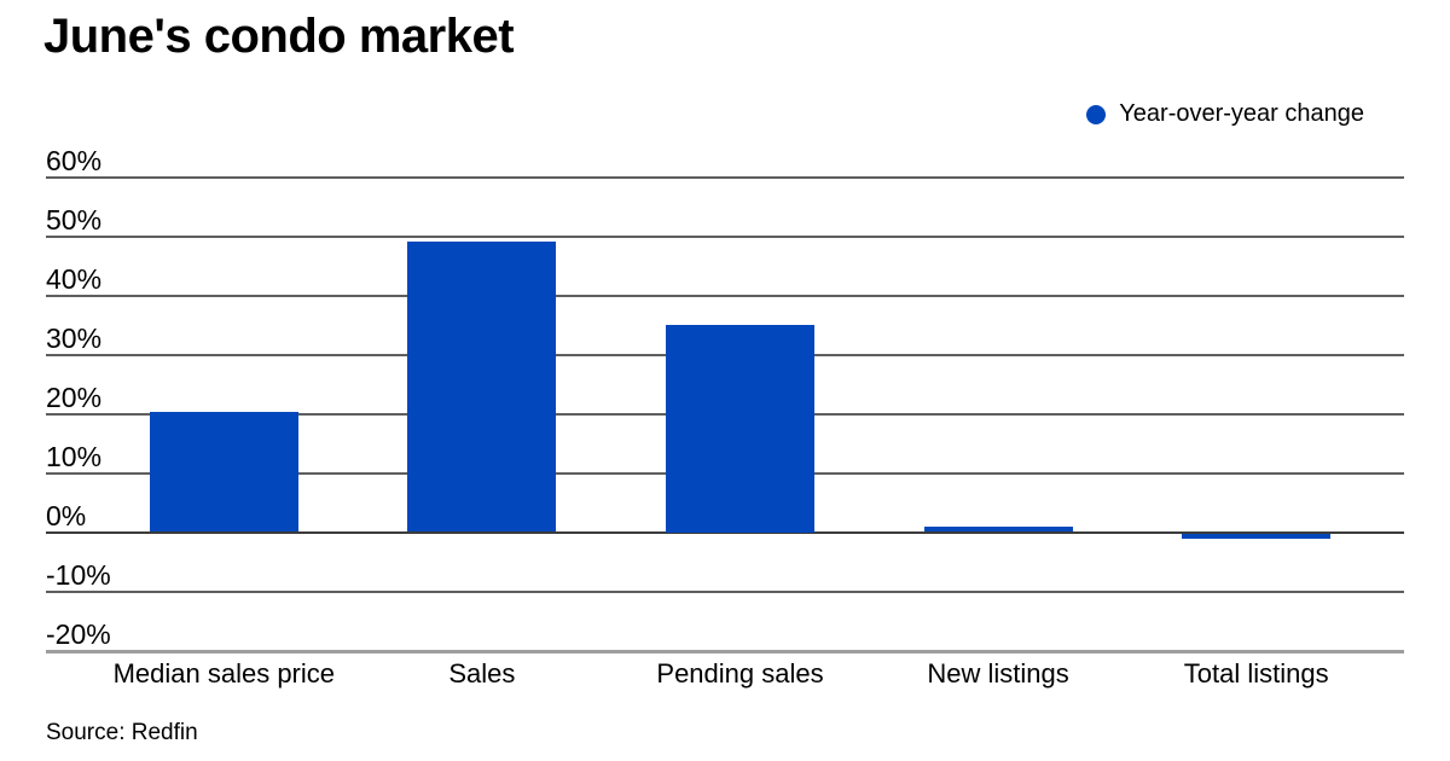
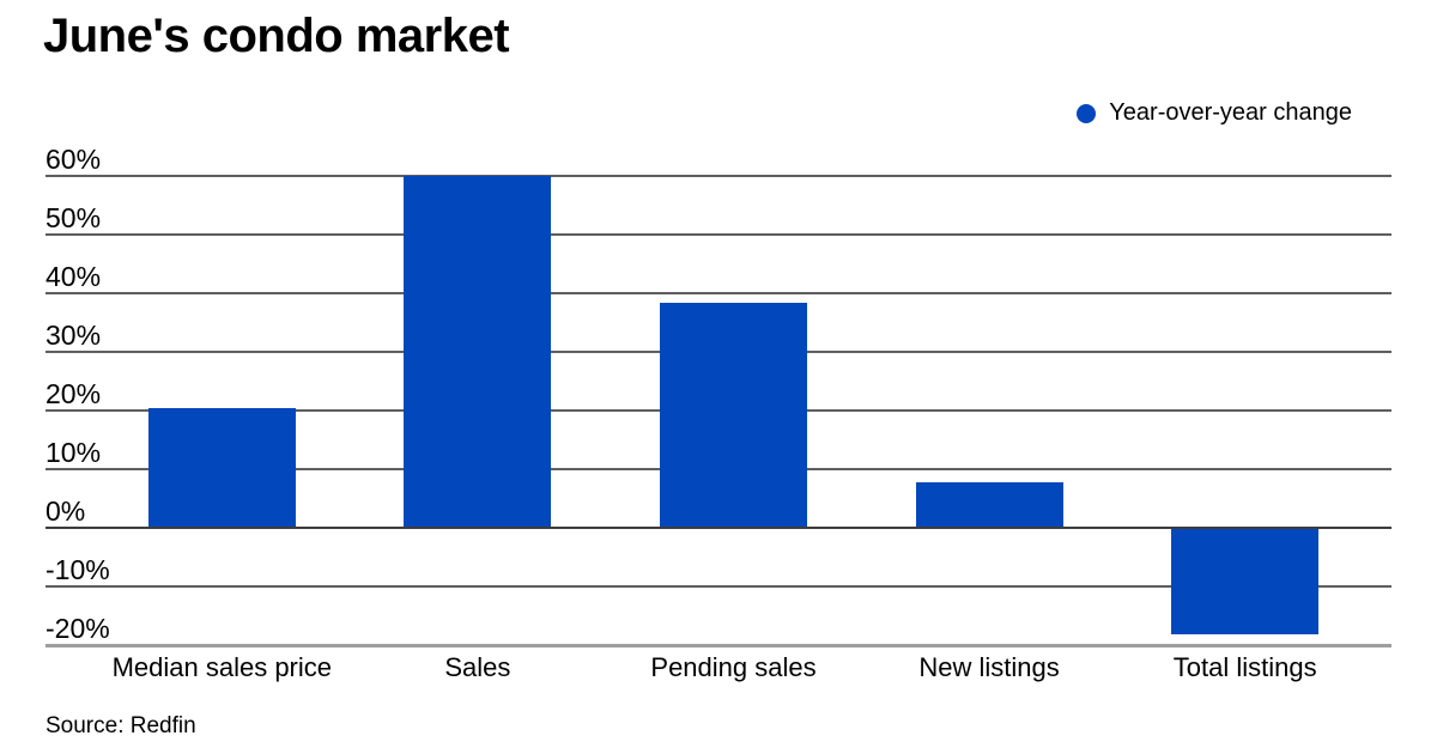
Sales: 49% -> 60%
Pending sales: 35% -> 38%
New listings: 1% -> 8%
Total listings: -1% -> -18%
